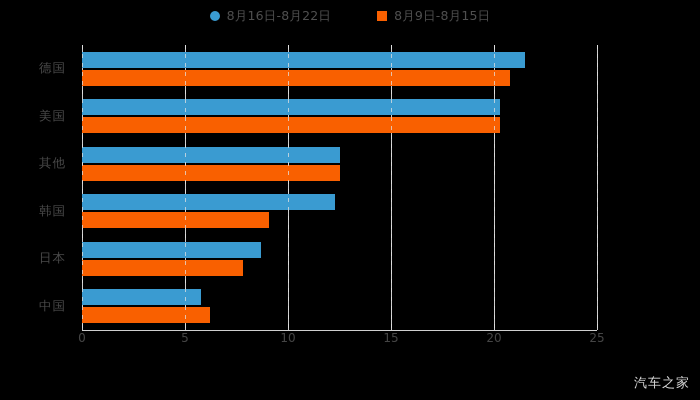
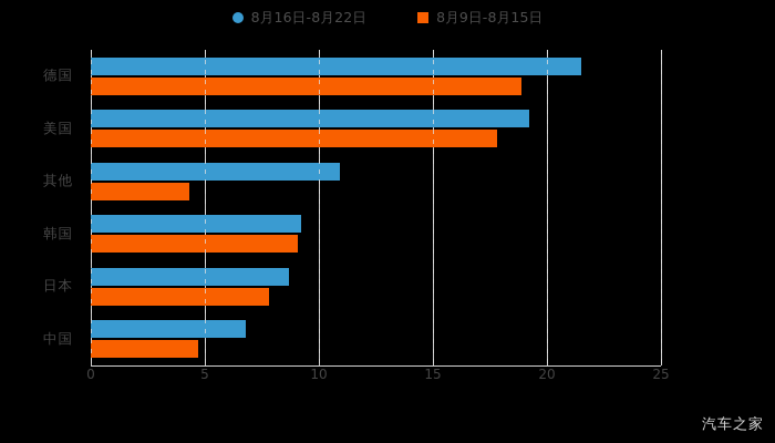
8月9日-8月15日/德国: 20.8 -> 18.9
8月16日-8月22日/美国: 20.3 -> 19.2
8月9日-8月15日/美国: 20.3 -> 17.8
8月16日-8月22日/其他: 12.5 -> 10.9
8月9日-8月15日/其他: 12.5 -> 4.3
8月16日-8月22日/韩国: 12.3 -> 9.2
8月16日-8月22日/中国: 5.8 -> 6.8
8月9日-8月15日/中国: 6.2 -> 4.7
